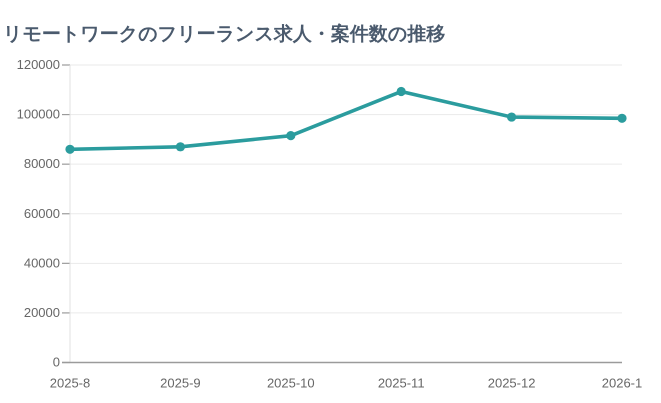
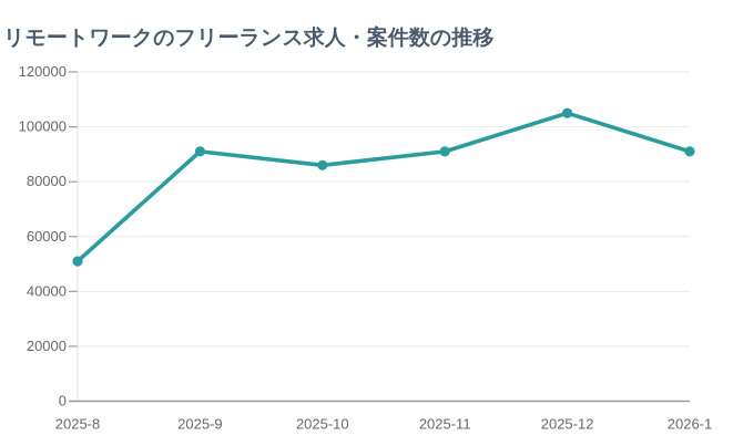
2025-8: 86000 -> 51000
2025-9: 87000 -> 91000
2025-10: 92000 -> 86000
2025-11: 109000 -> 91000
2025-12: 99000 -> 105000
2026-1: 98000 -> 91000
